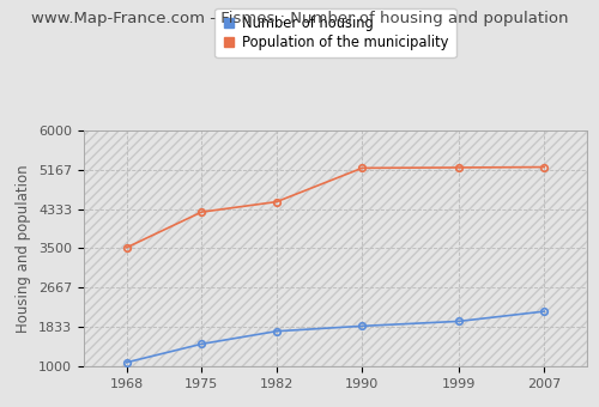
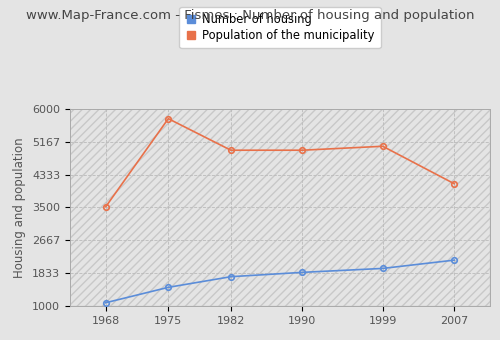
Population of the municipality/1975: 4270 -> 5750
Population of the municipality/1982: 4480 -> 4950
Population of the municipality/1990: 5200 -> 4950
Population of the municipality/1999: 5210 -> 5050
Population of the municipality/2007: 5220 -> 4100
